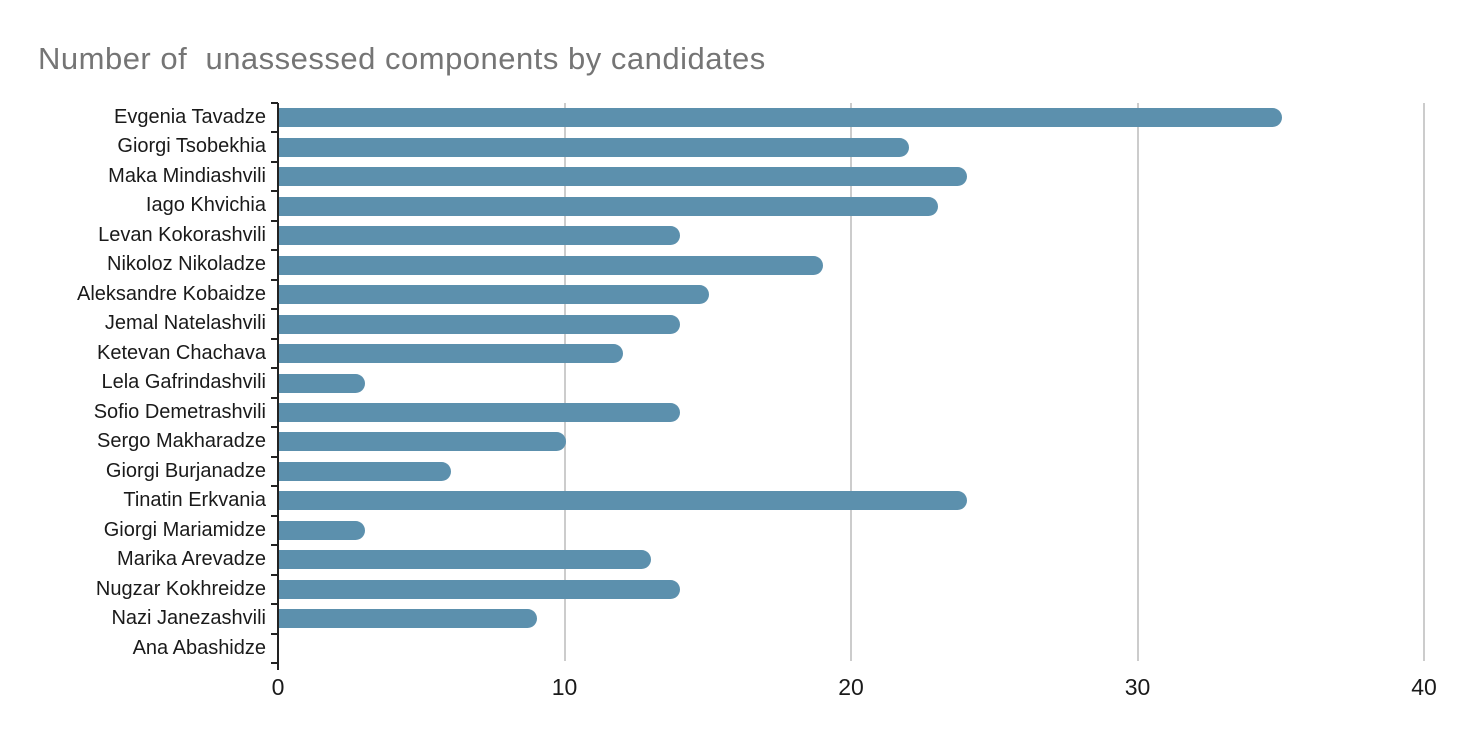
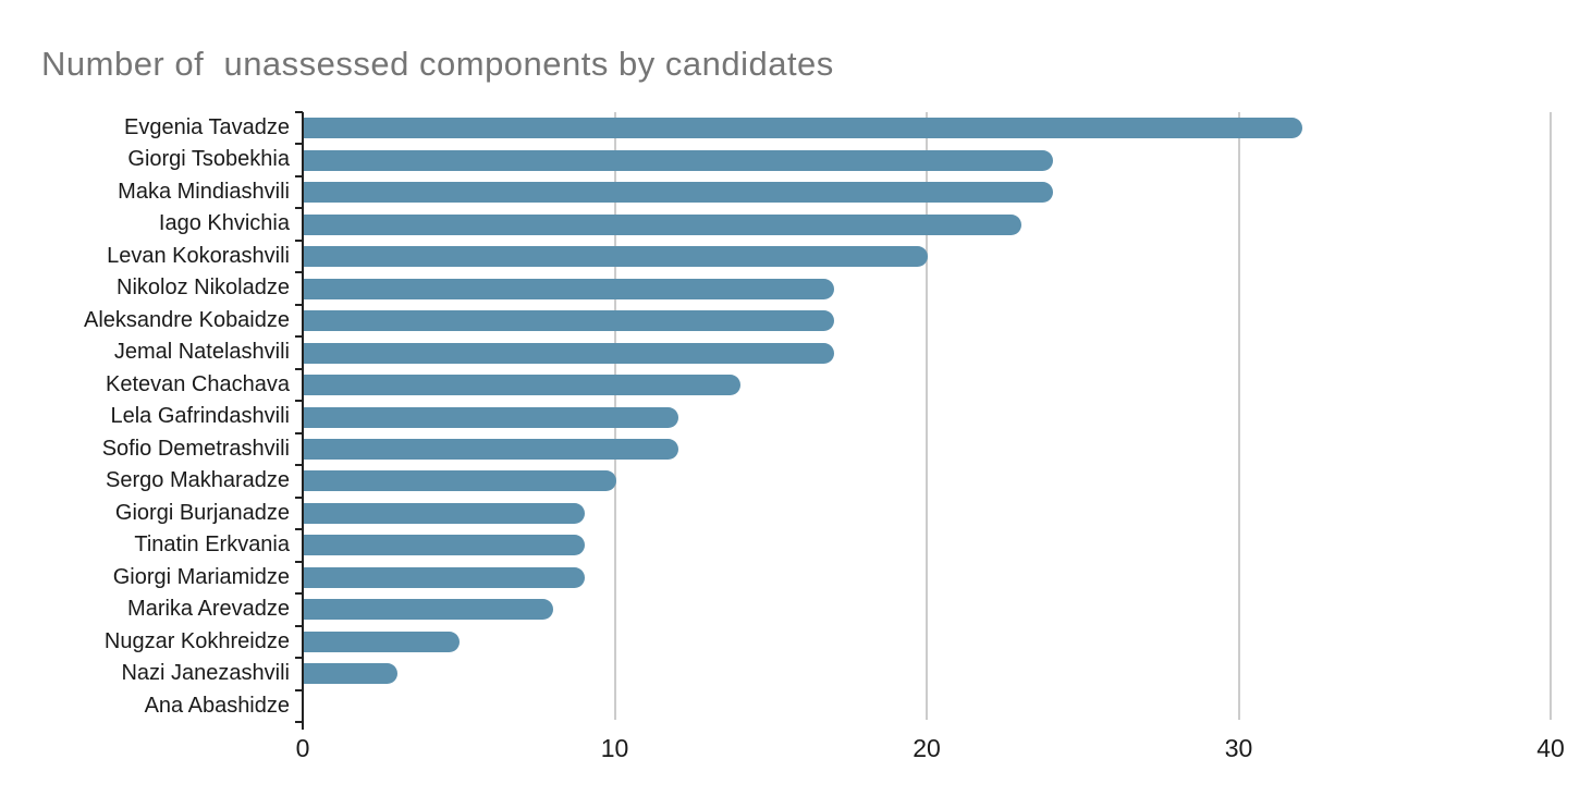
Evgenia Tavadze: 35 -> 32
Giorgi Tsobekhia: 22 -> 24
Levan Kokorashvili: 14 -> 20
Nikoloz Nikoladze: 19 -> 17
Aleksandre Kobaidze: 15 -> 17
Jemal Natelashvili: 14 -> 17
Ketevan Chachava: 12 -> 14
Lela Gafrindashvili: 3 -> 12
Sofio Demetrashvili: 14 -> 12
Giorgi Burjanadze: 6 -> 9
Tinatin Erkvania: 24 -> 9
Giorgi Mariamidze: 3 -> 9
Marika Arevadze: 13 -> 8
Nugzar Kokhreidze: 14 -> 5
Nazi Janezashvili: 9 -> 3
